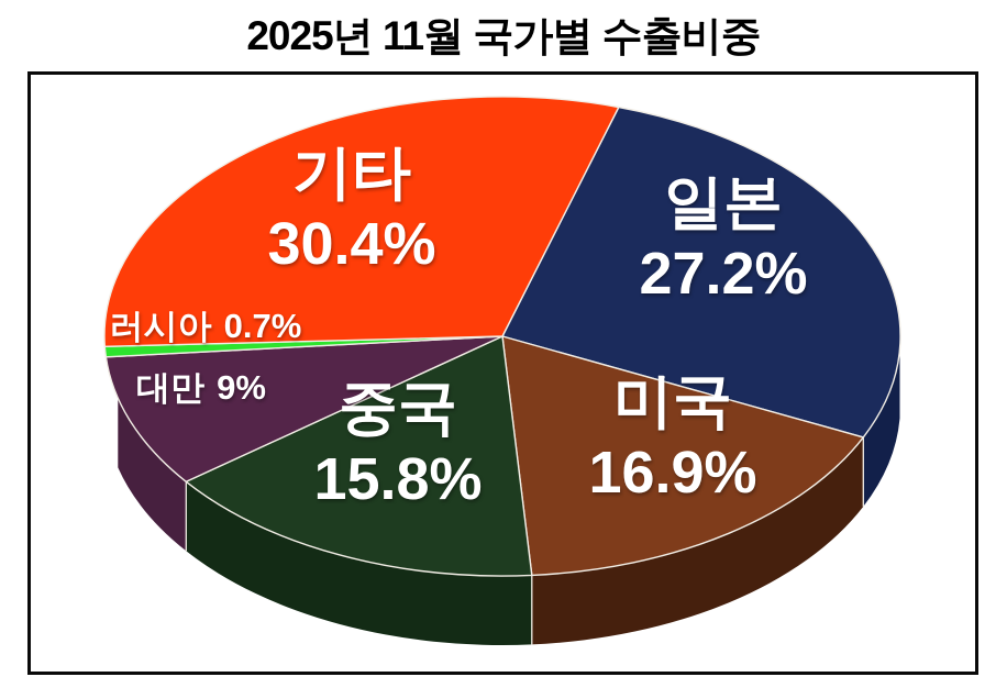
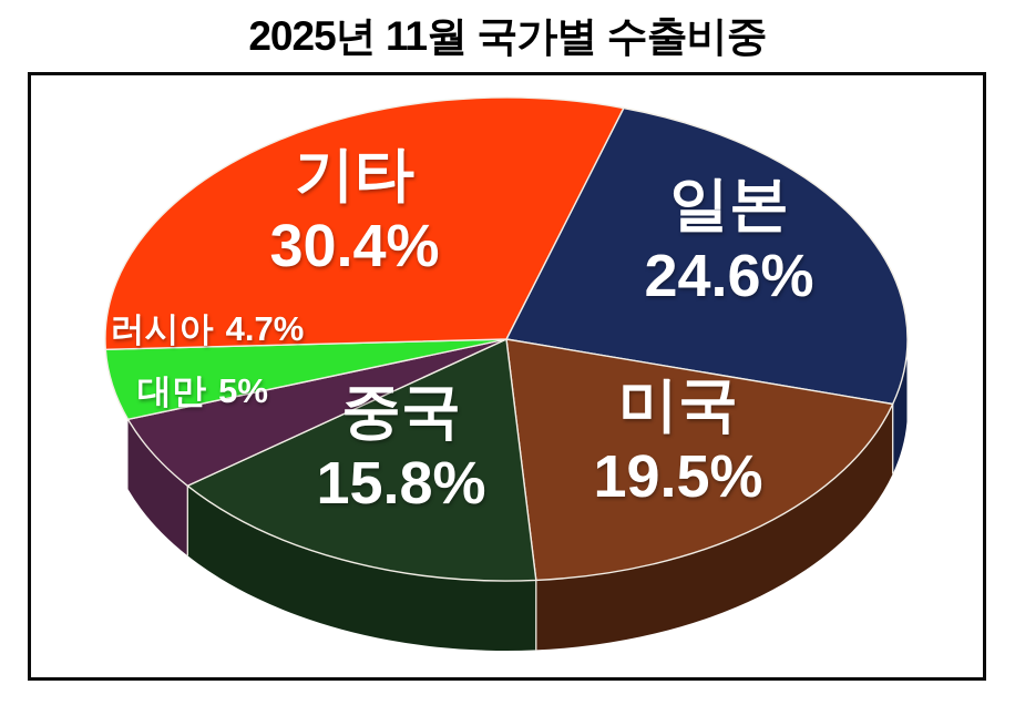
일본: 27.2% -> 24.6%
미국: 16.9% -> 19.5%
대만: 9% -> 5%
러시아: 0.7% -> 4.7%
